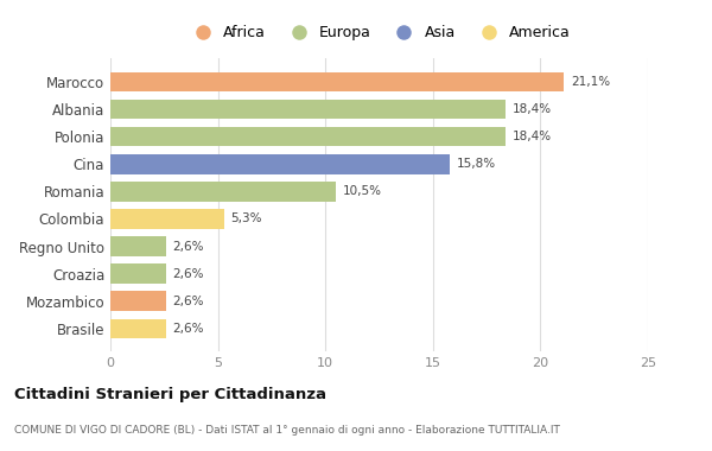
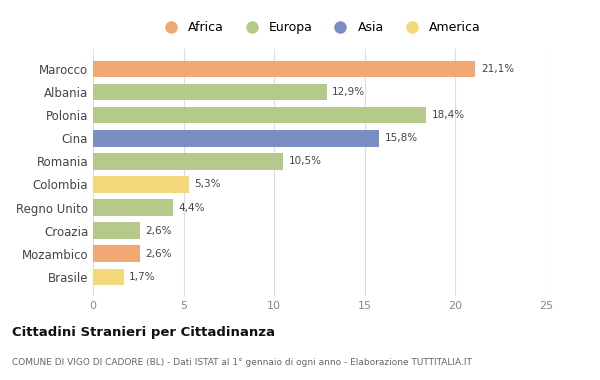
Albania: 18,4% -> 12,9%
Regno Unito: 2,6% -> 4,4%
Brasile: 2,6% -> 1,7%
